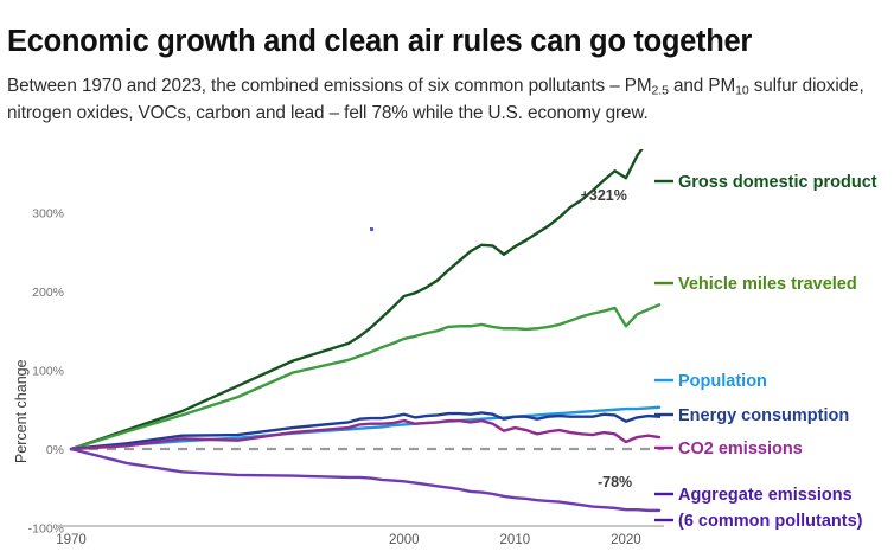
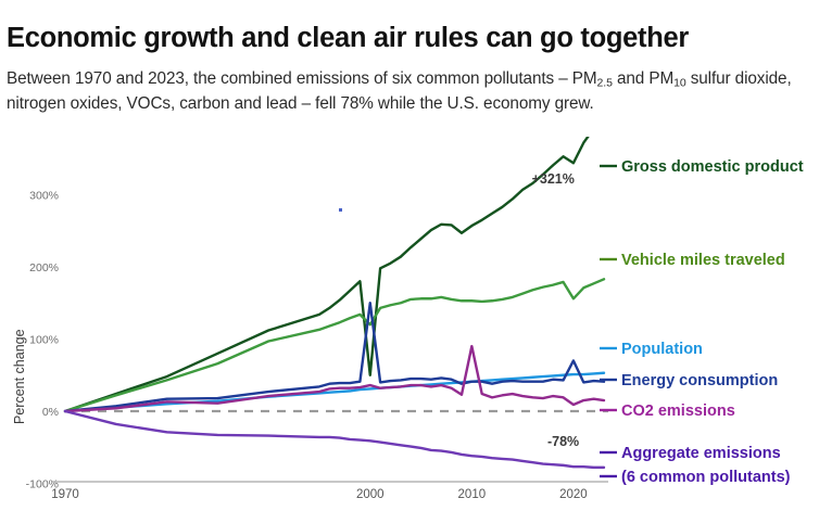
Gross domestic product/2000: 190% -> 50%
Vehicle miles traveled/2000: 140% -> 120%
Energy consumption/2000: 40% -> 150%
CO2 emissions/2010: 30% -> 90%
Energy consumption/2020: 40% -> 70%
